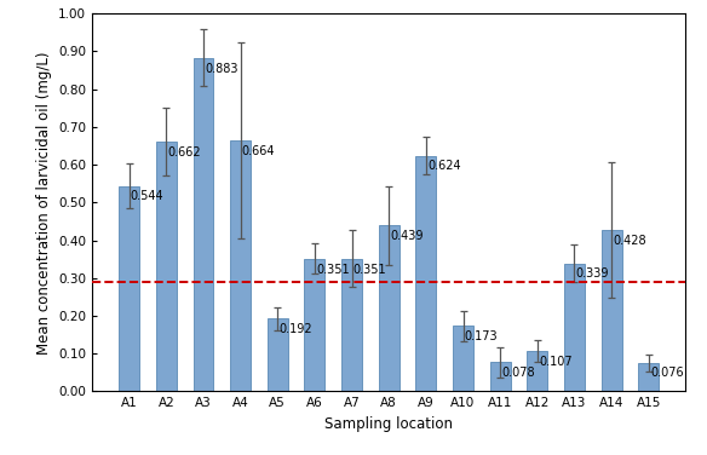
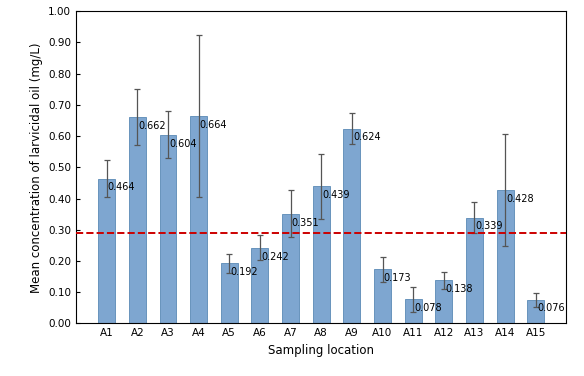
A1: 0.544 -> 0.464
A3: 0.883 -> 0.604
A6: 0.351 -> 0.242
A12: 0.107 -> 0.138
